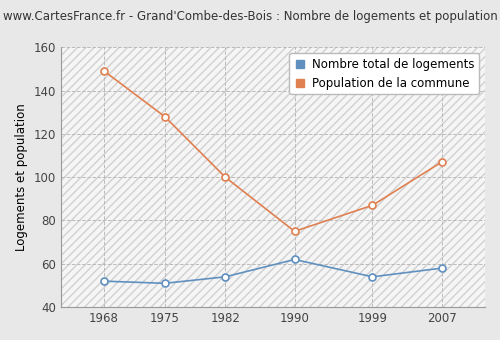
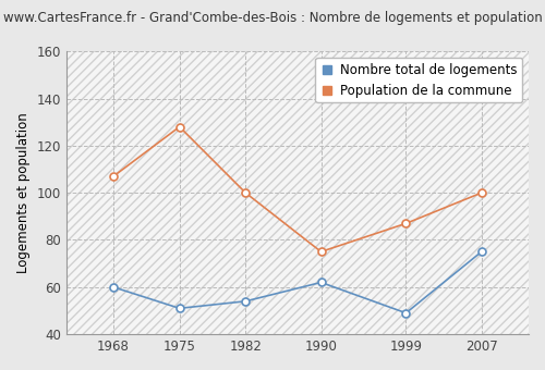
Nombre total de logements/1968: 52 -> 60
Population de la commune/1968: 149 -> 107
Nombre total de logements/1999: 54 -> 49
Nombre total de logements/2007: 58 -> 75
Population de la commune/2007: 107 -> 100
